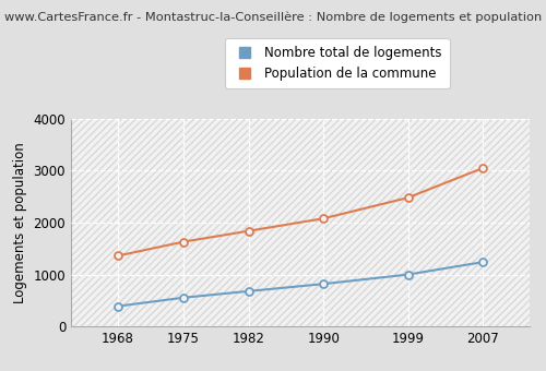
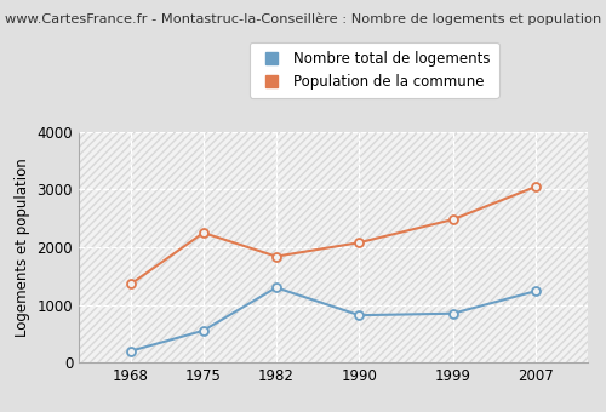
Nombre total de logements/1968: 390 -> 200
Population de la commune/1975: 1630 -> 2250
Nombre total de logements/1982: 680 -> 1300
Nombre total de logements/1999: 1000 -> 850
